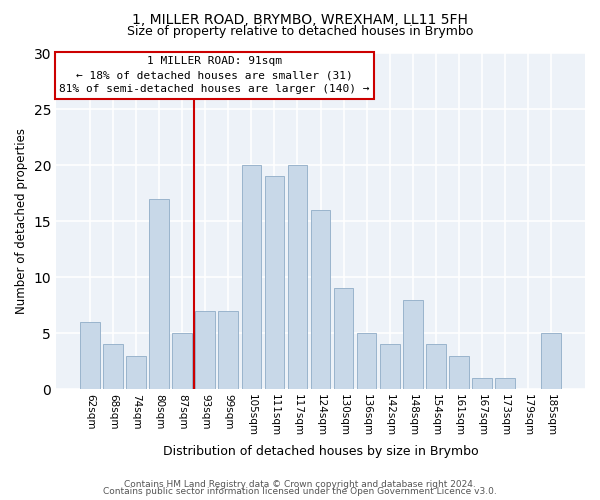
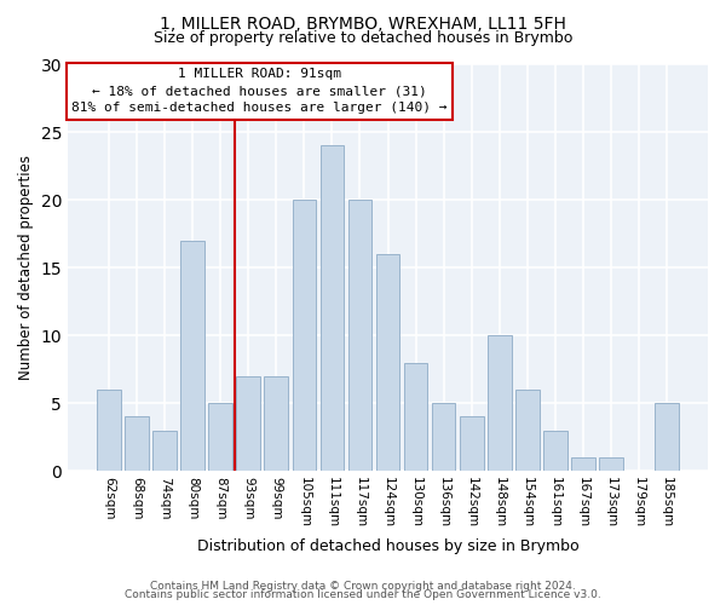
111sqm: 19 -> 24
130sqm: 9 -> 8
148sqm: 8 -> 10
154sqm: 4 -> 6
